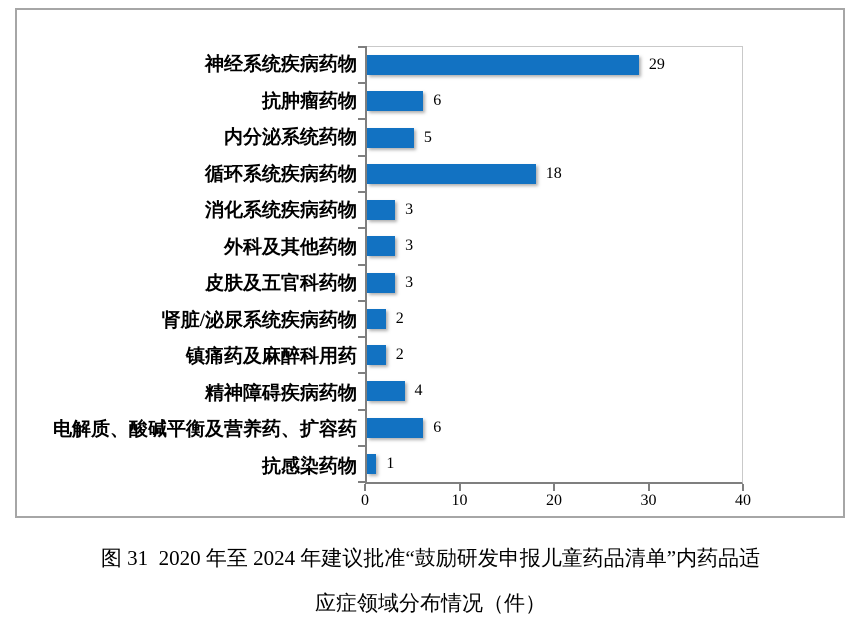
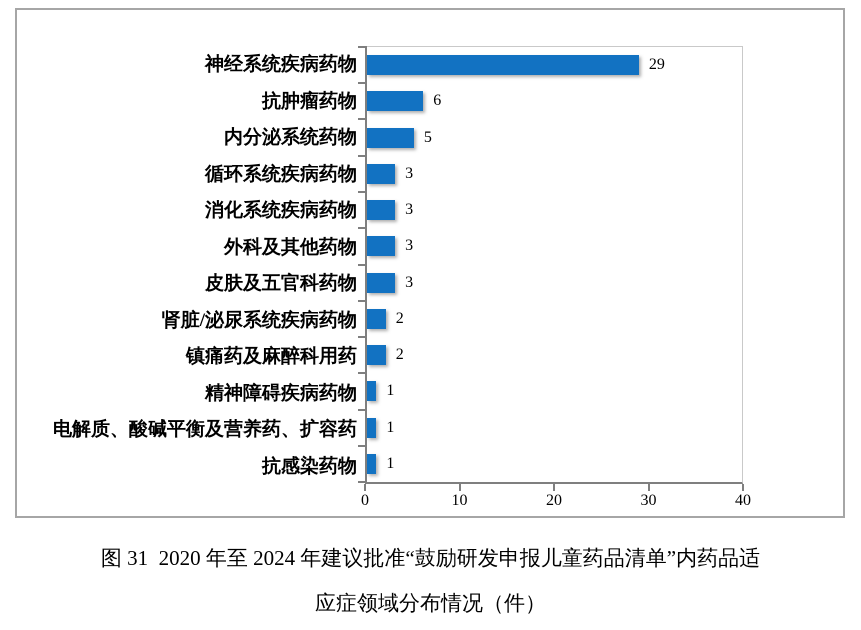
循环系统疾病药物: 18 -> 3
精神障碍疾病药物: 4 -> 1
电解质、酸碱平衡及营养药、扩容药: 6 -> 1
